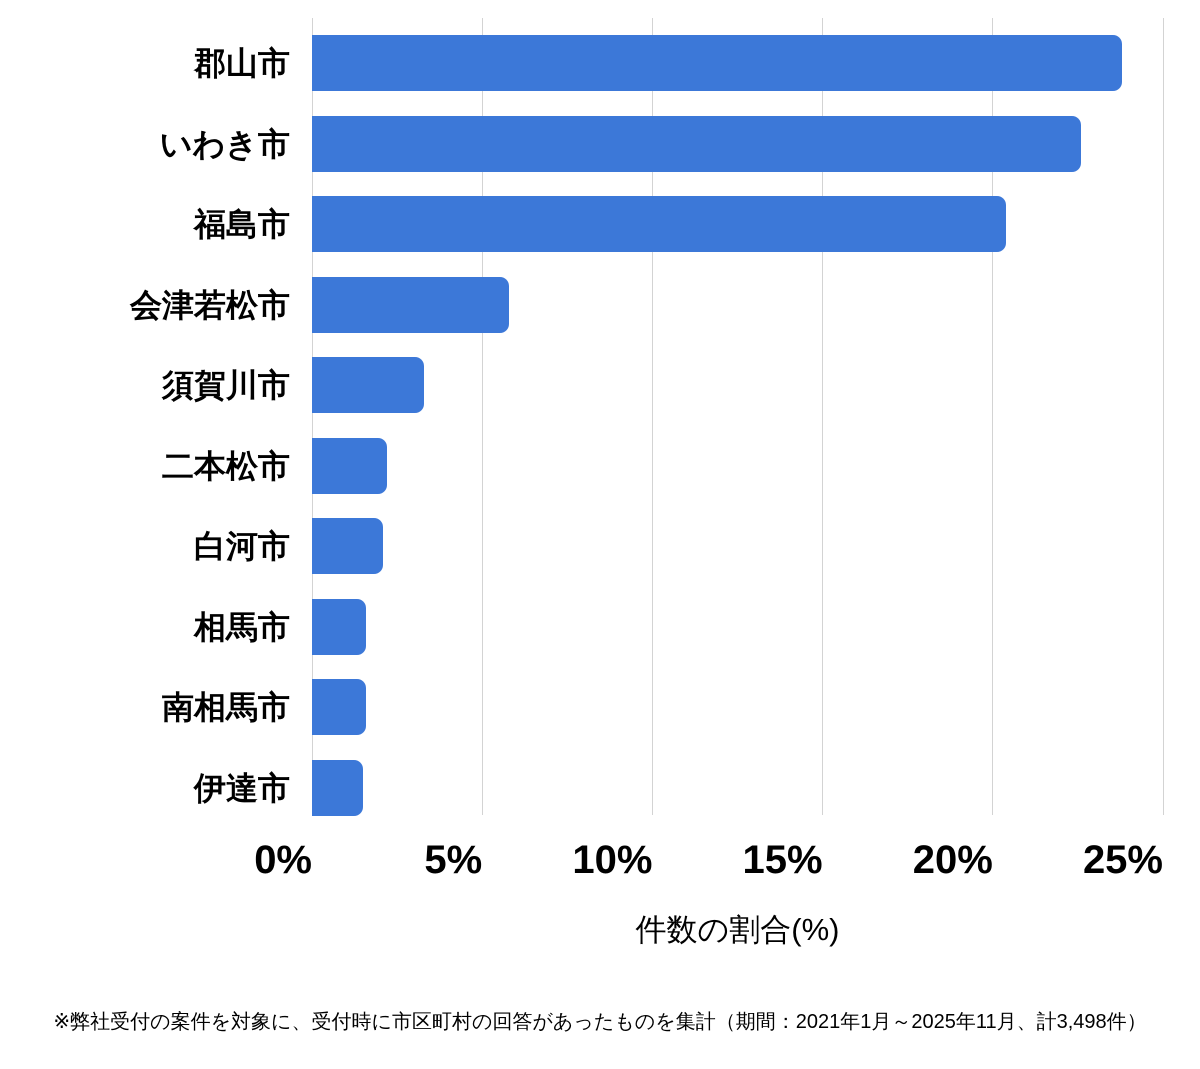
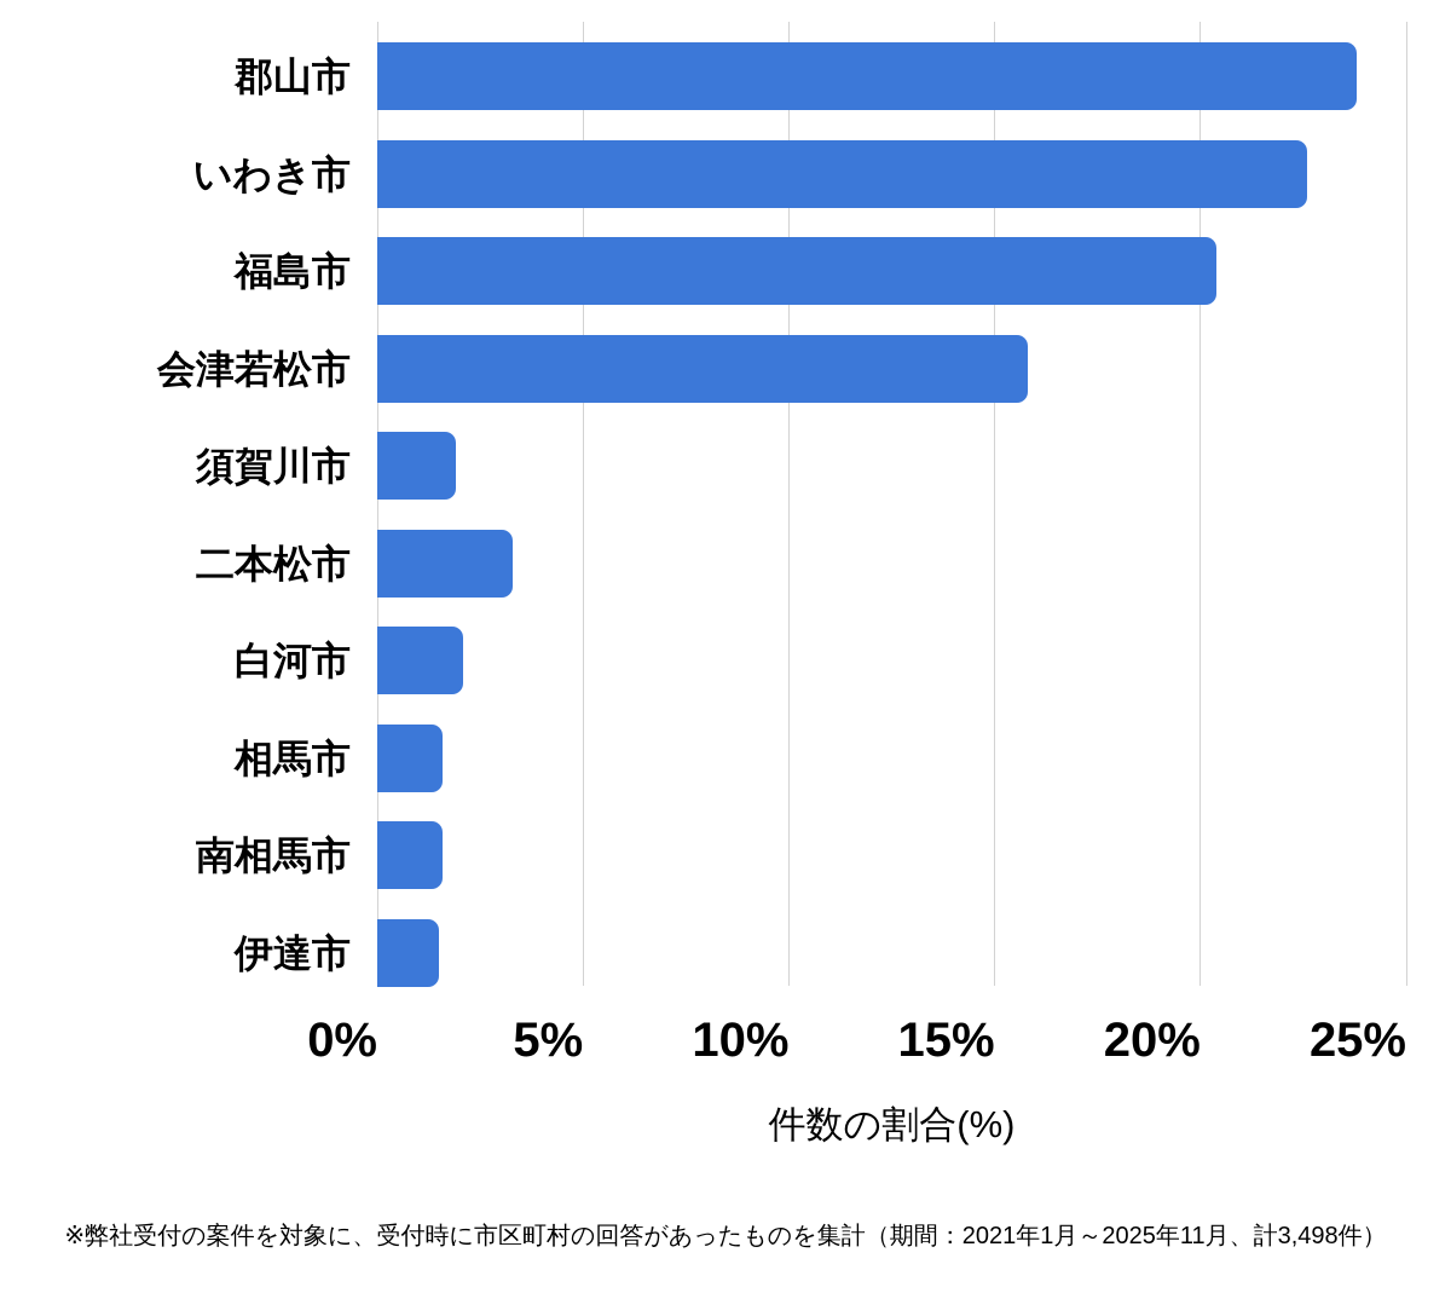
会津若松市: 5.8% -> 15.8%
須賀川市: 3.3% -> 1.9%
二本松市: 2.2% -> 3.3%
